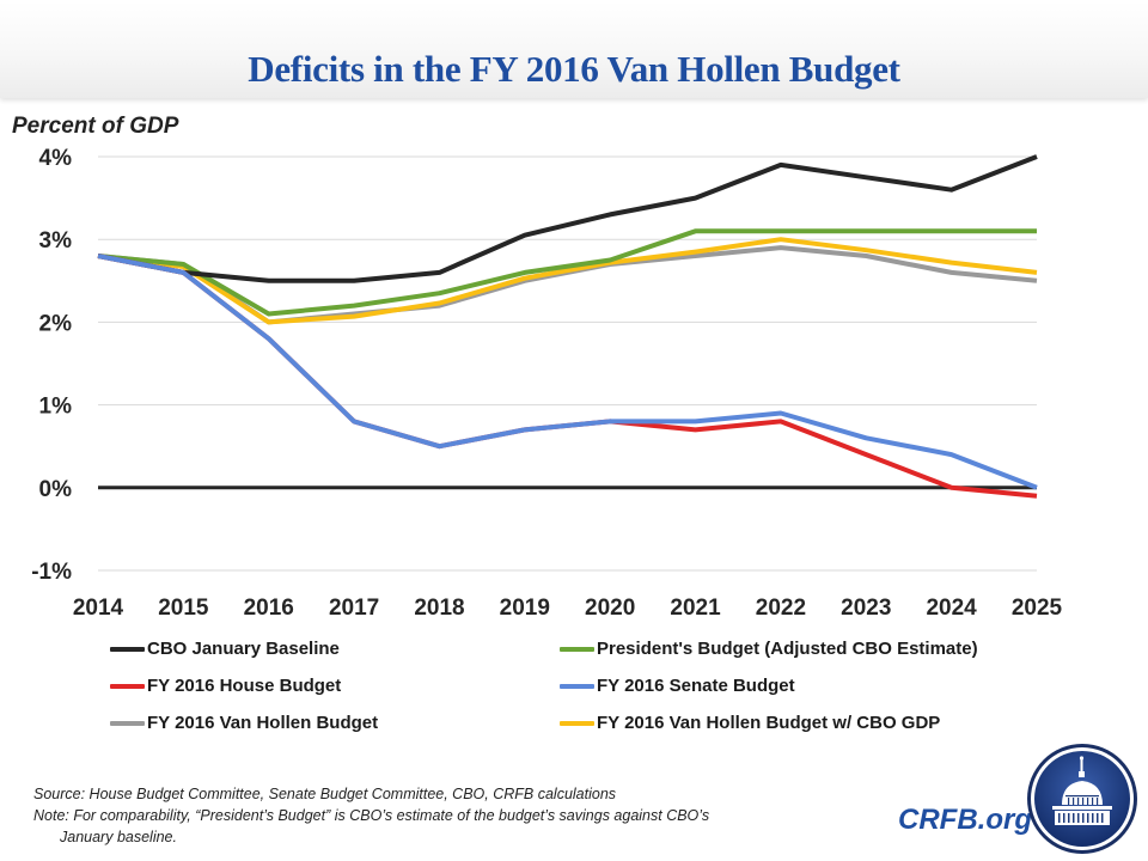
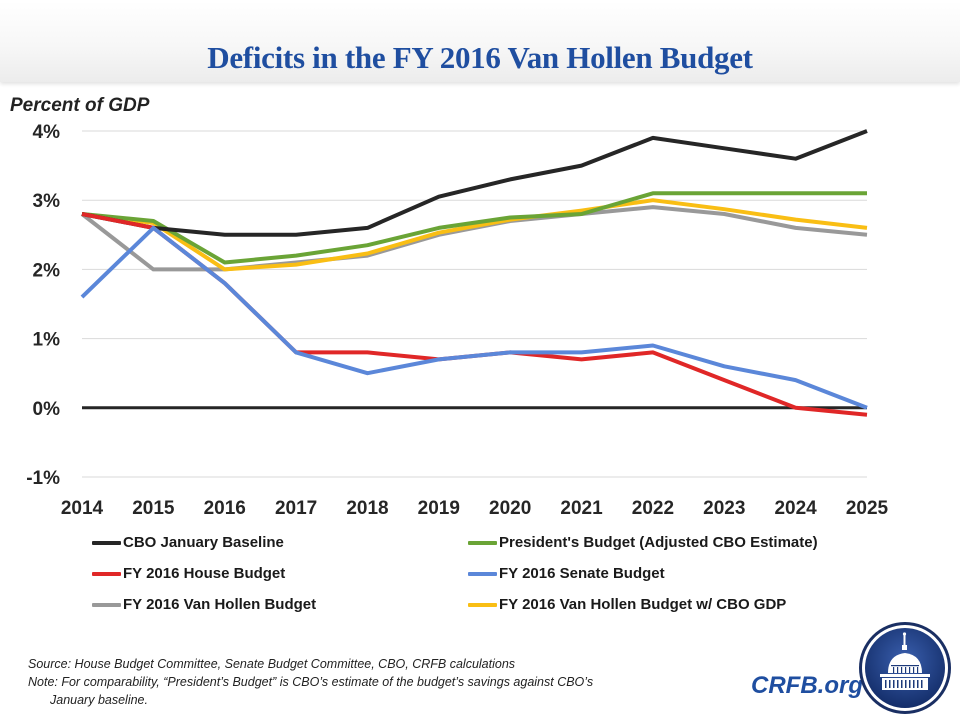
FY 2016 Senate Budget/2014: 2.8% -> 1.6%
FY 2016 Van Hollen Budget/2015: 2.7% -> 2.0%
FY 2016 House Budget/2018: 0.5% -> 0.8%
President's Budget (Adjusted CBO Estimate)/2021: 3.1% -> 2.8%
